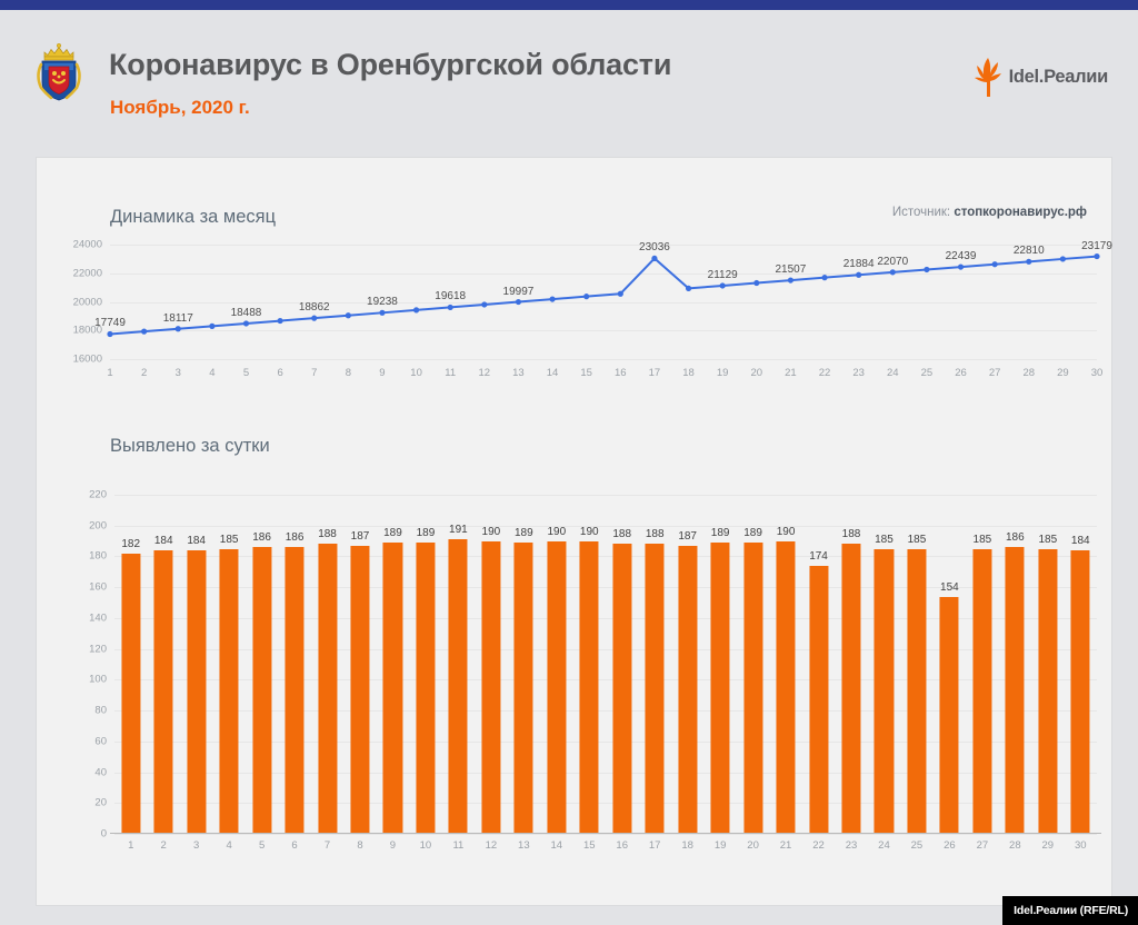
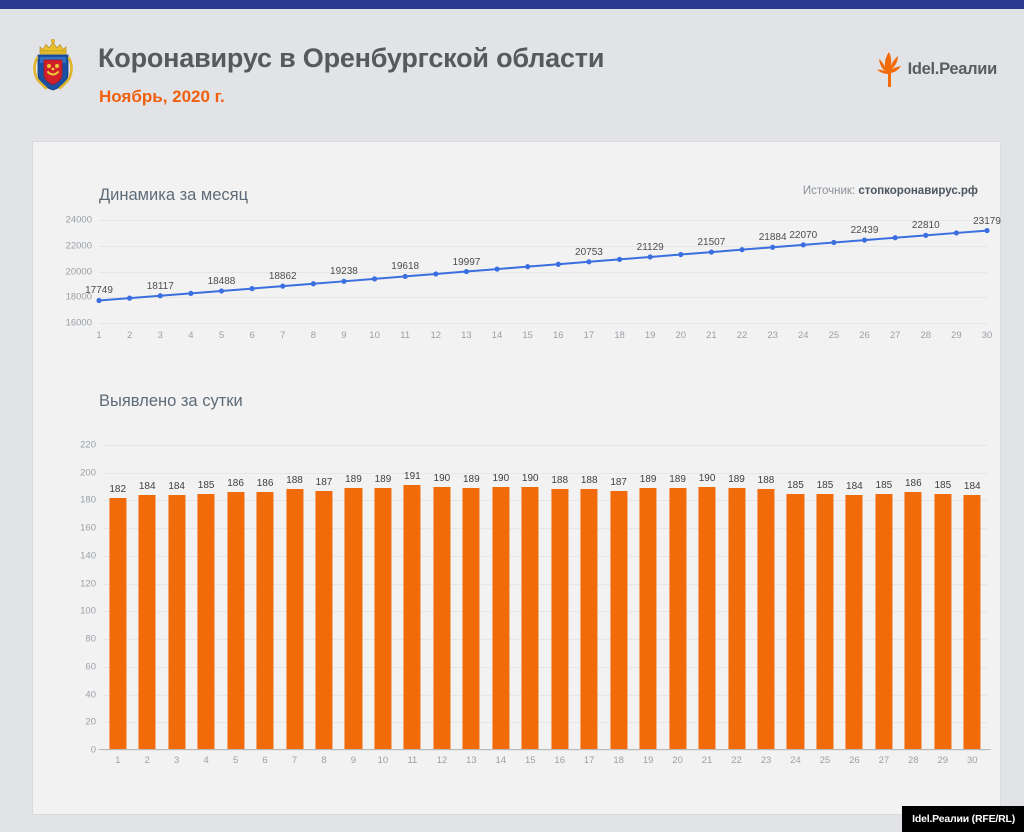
Динамика за месяц/17: 23036 -> 20753
Выявлено за сутки/22: 174 -> 189
Выявлено за сутки/26: 154 -> 184
